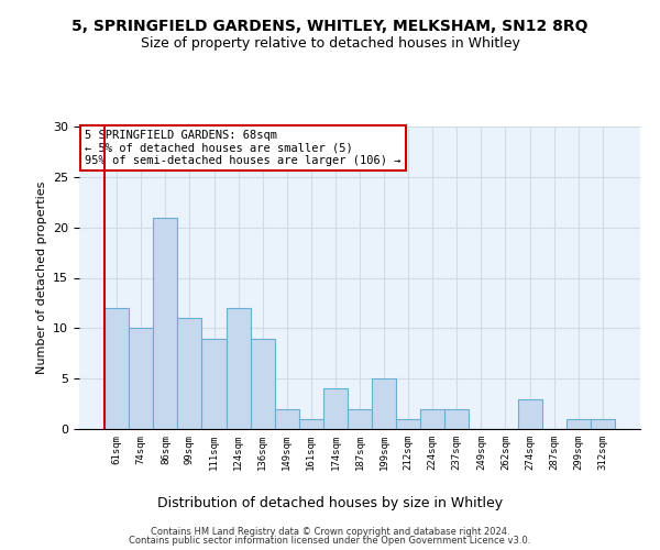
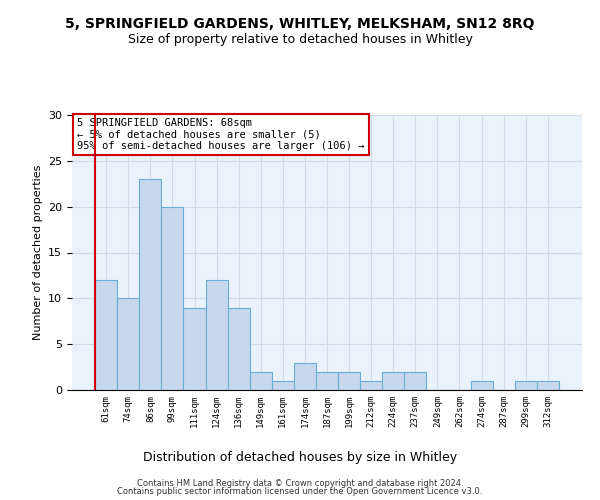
86sqm: 21 -> 23
99sqm: 11 -> 20
174sqm: 4 -> 3
199sqm: 5 -> 2
274sqm: 3 -> 1
